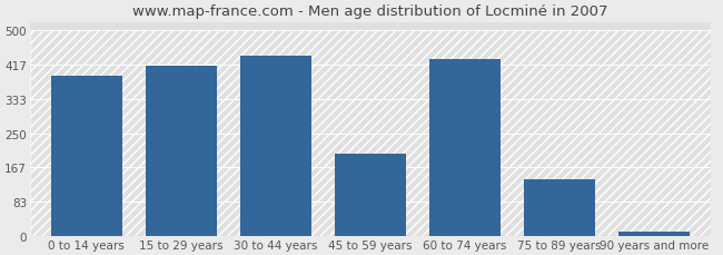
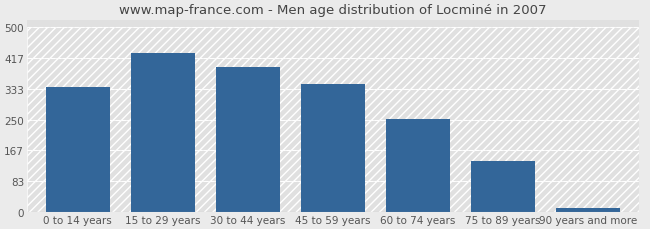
0 to 14 years: 390 -> 340
15 to 29 years: 415 -> 432
30 to 44 years: 440 -> 392
45 to 59 years: 200 -> 347
60 to 74 years: 430 -> 251
